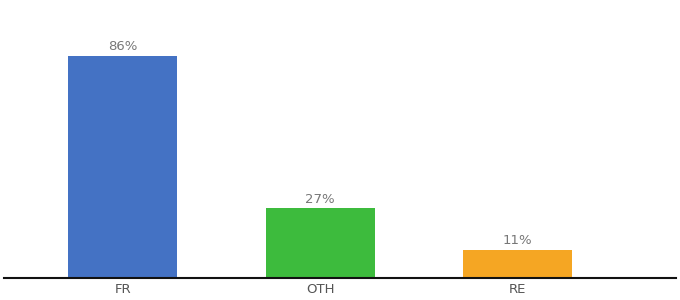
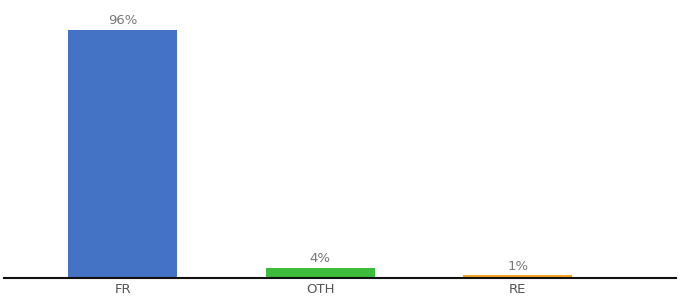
FR: 86% -> 96%
OTH: 27% -> 4%
RE: 11% -> 1%
